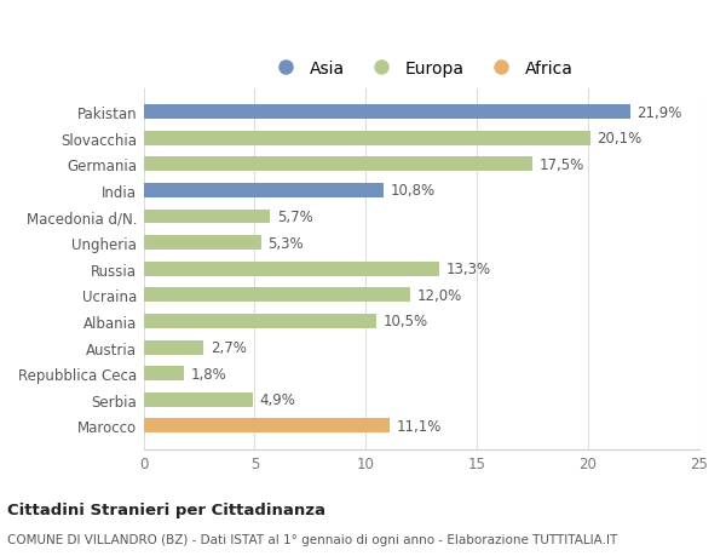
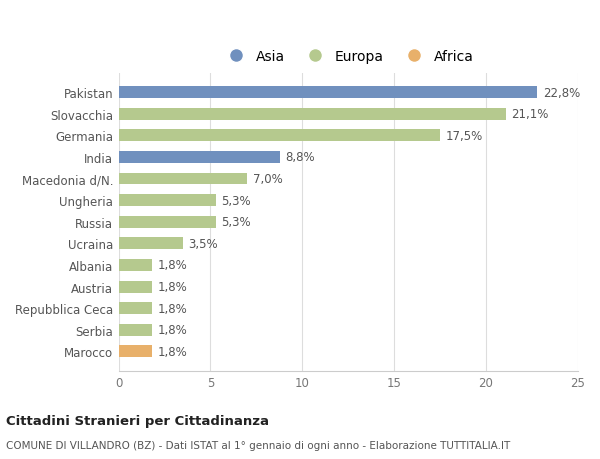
Pakistan: 21,9% -> 22,8%
Slovacchia: 20,1% -> 21,1%
India: 10,8% -> 8,8%
Macedonia d/N.: 5,7% -> 7,0%
Russia: 13,3% -> 5,3%
Ucraina: 12,0% -> 3,5%
Albania: 10,5% -> 1,8%
Austria: 2,7% -> 1,8%
Serbia: 4,9% -> 1,8%
Marocco: 11,1% -> 1,8%
